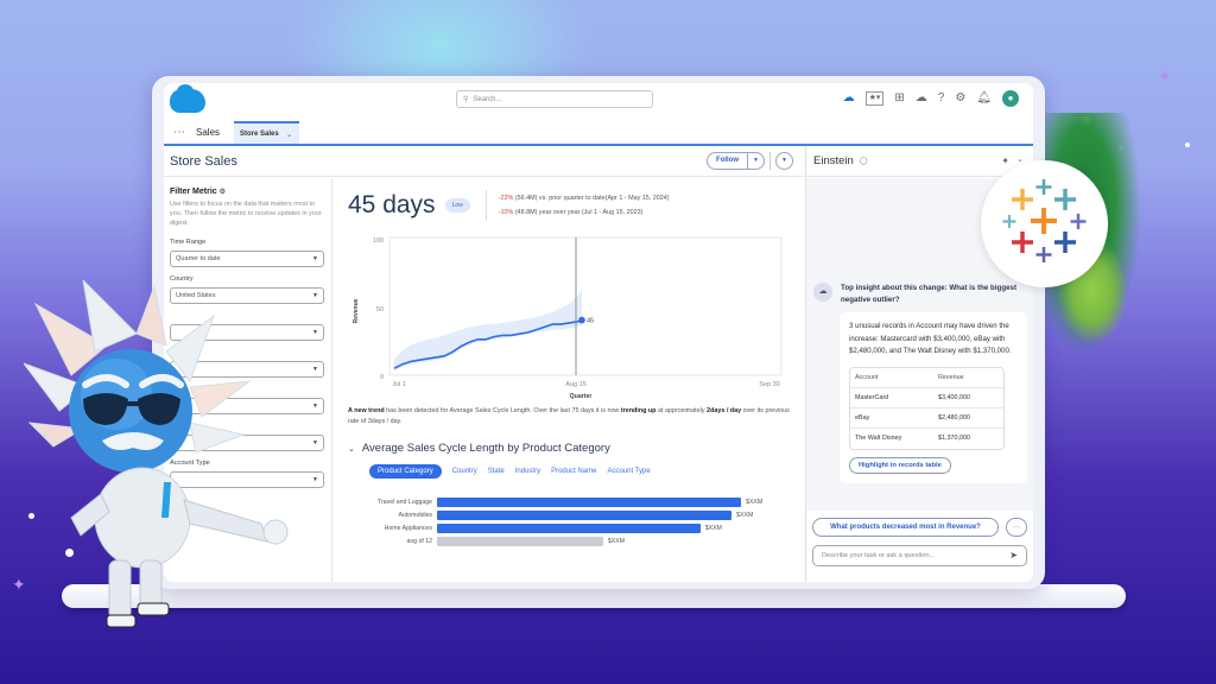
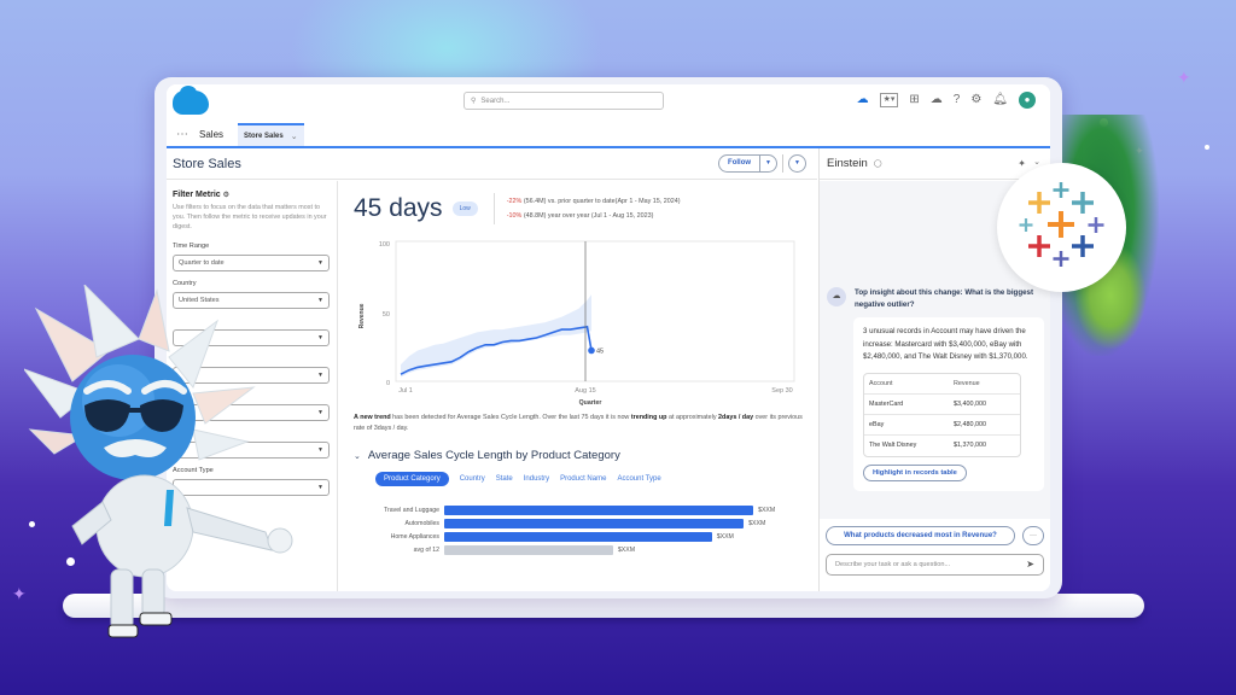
Revenue/45: 40 -> 22
